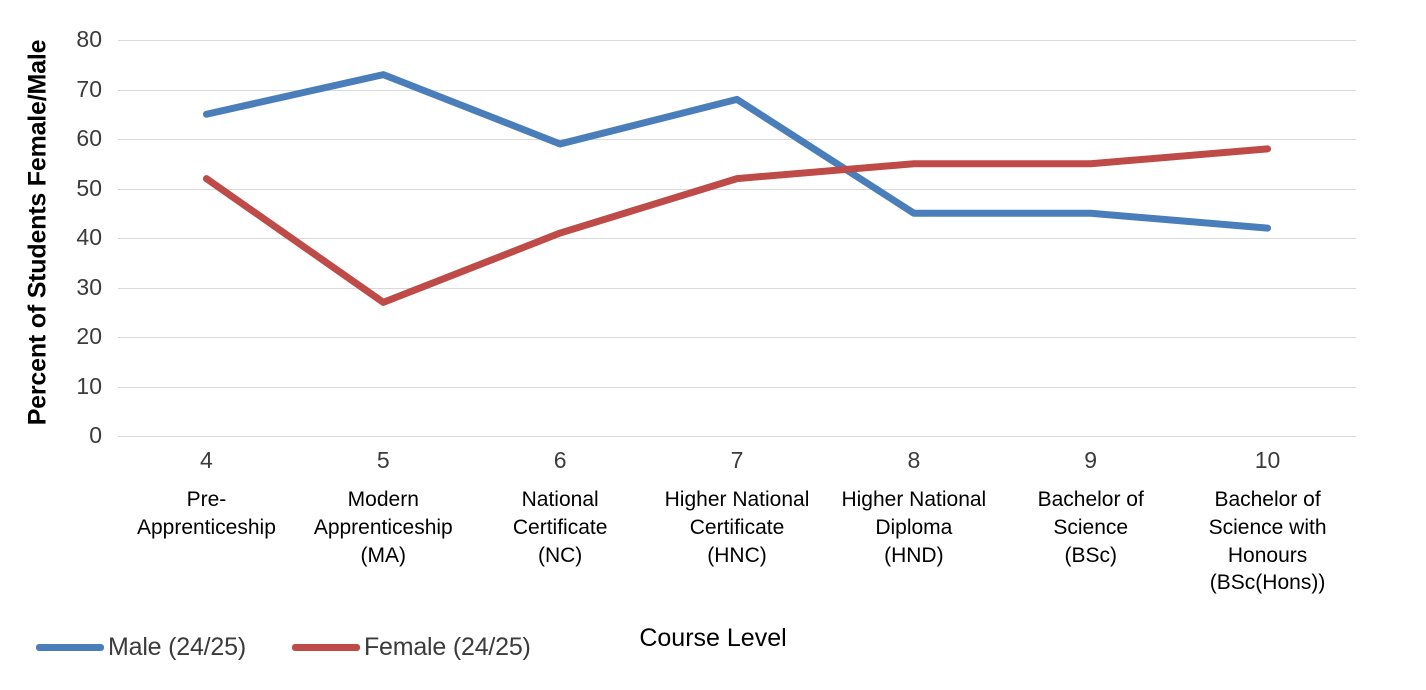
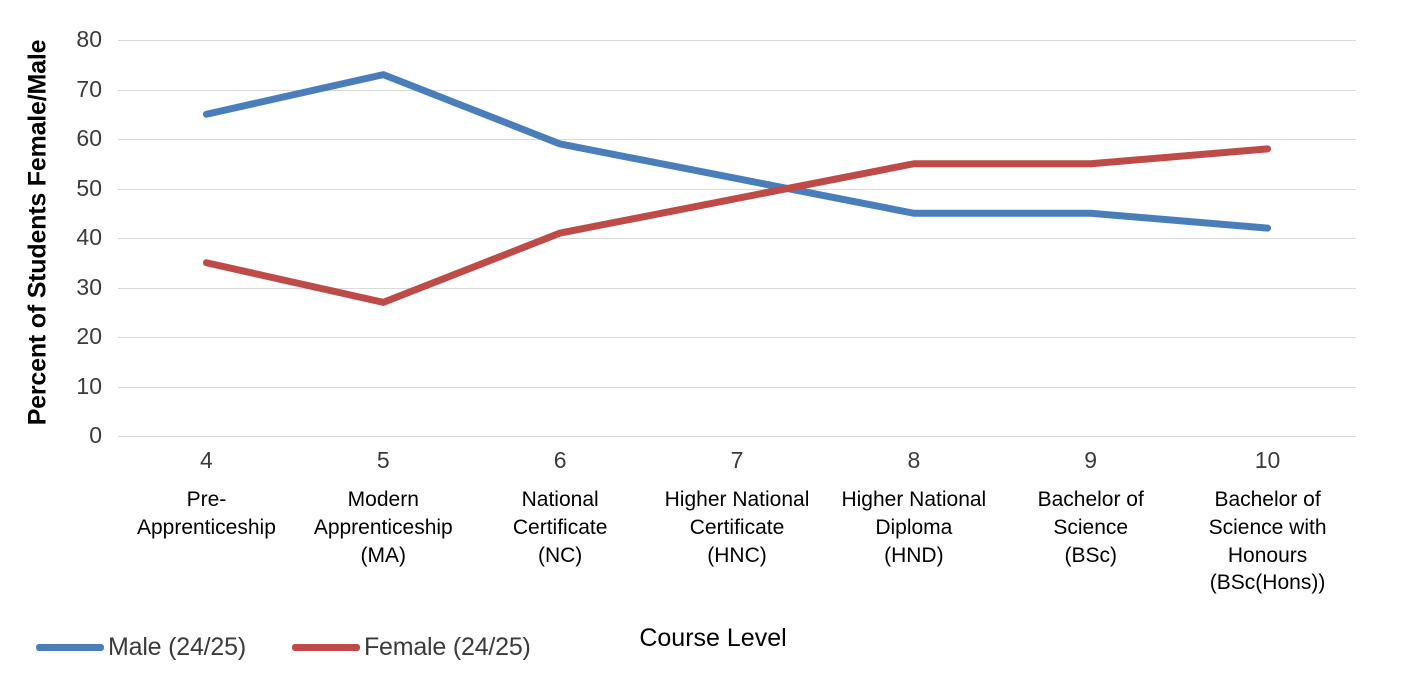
Female (24/25)/Pre-Apprenticeship: 52 -> 35
Male (24/25)/Higher National Certificate (HNC): 68 -> 52
Female (24/25)/Higher National Certificate (HNC): 52 -> 48
